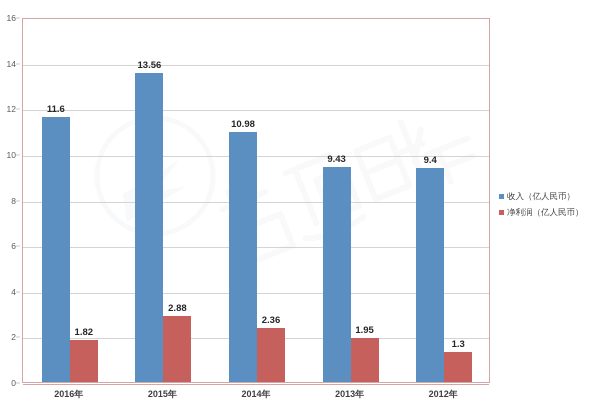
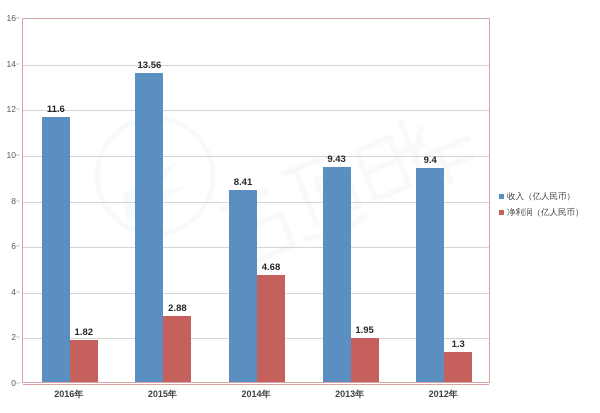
收入（亿人民币）/2014年: 10.98 -> 8.41
净利润（亿人民币）/2014年: 2.36 -> 4.68
